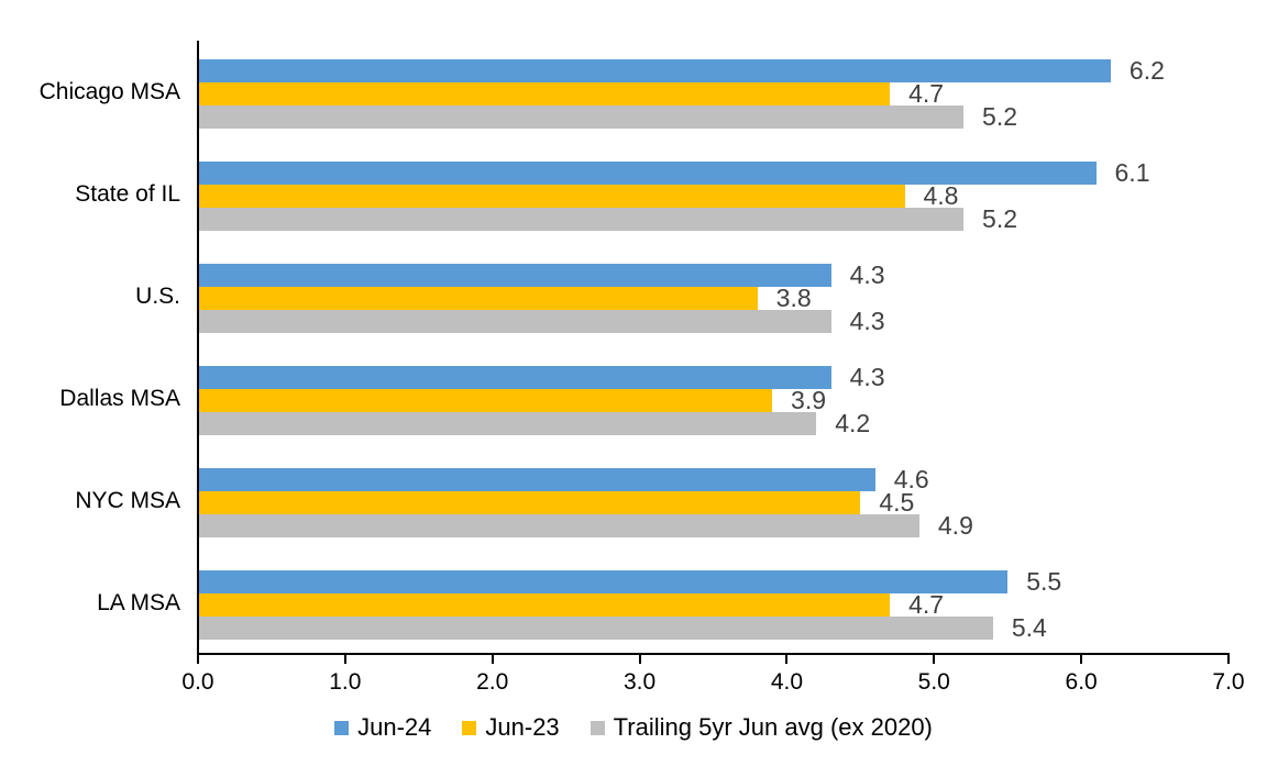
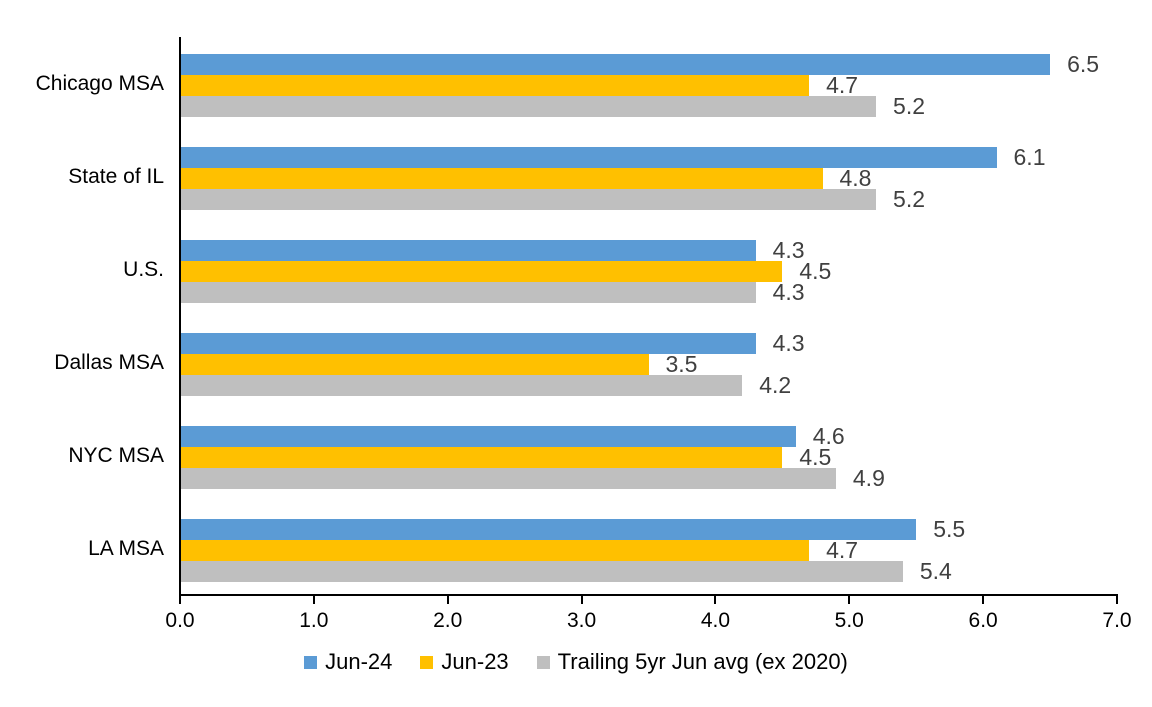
Jun-24/Chicago MSA: 6.2 -> 6.5
Jun-23/U.S.: 3.8 -> 4.5
Jun-23/Dallas MSA: 3.9 -> 3.5
